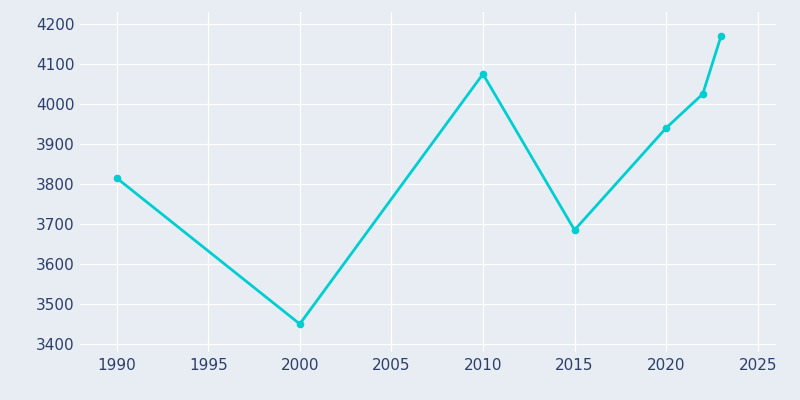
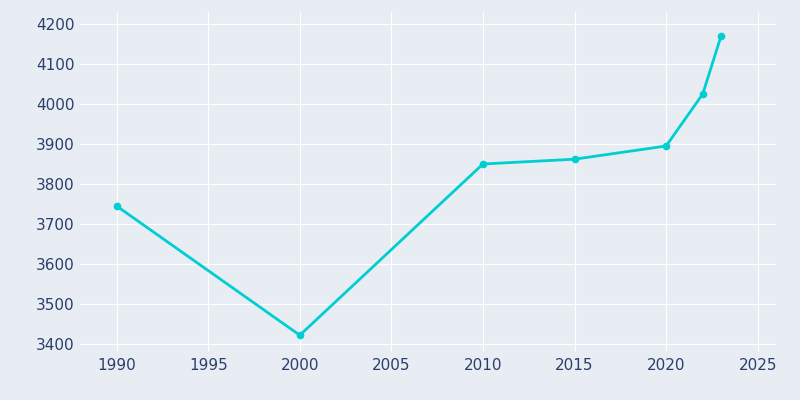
1990: 3815 -> 3745
2000: 3450 -> 3422
2010: 4075 -> 3850
2015: 3685 -> 3862
2020: 3940 -> 3895
